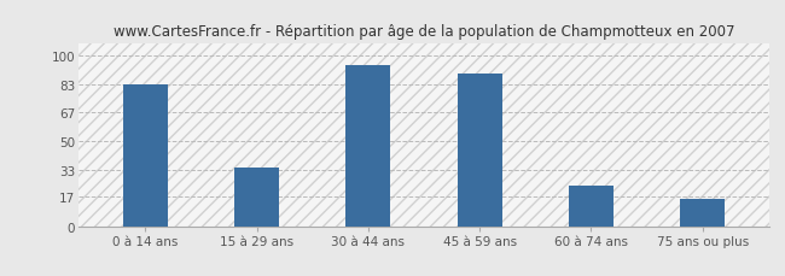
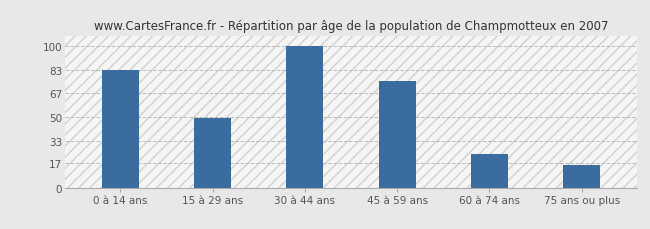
15 à 29 ans: 34 -> 49
30 à 44 ans: 94 -> 100
45 à 59 ans: 89 -> 75
